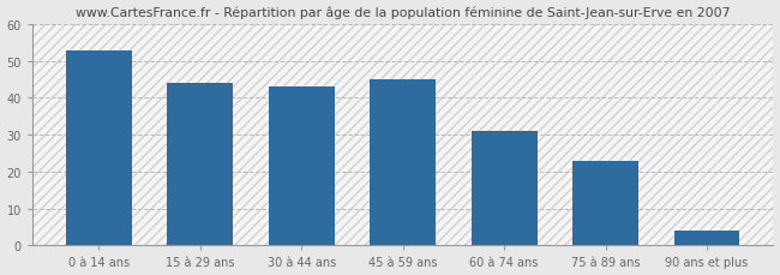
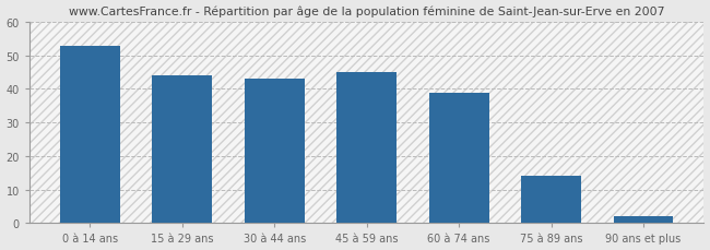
60 à 74 ans: 31 -> 39
75 à 89 ans: 23 -> 14
90 ans et plus: 4 -> 2
